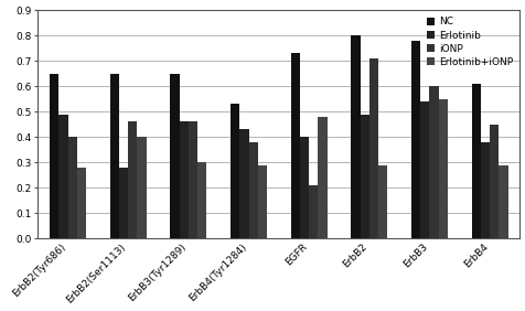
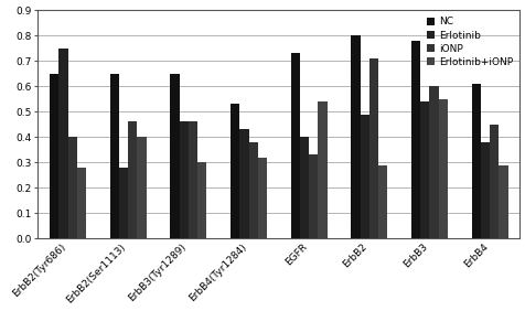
Erlotinib/ErbB2(Tyr686): 0.49 -> 0.75
Erlotinib+iONP/ErbB4(Tyr1284): 0.29 -> 0.32
iONP/EGFR: 0.21 -> 0.33
Erlotinib+iONP/EGFR: 0.48 -> 0.54
